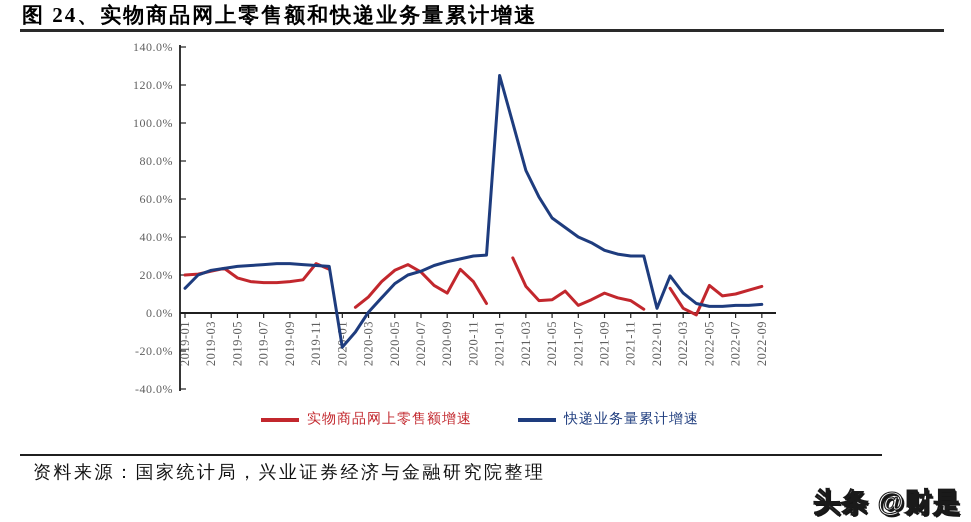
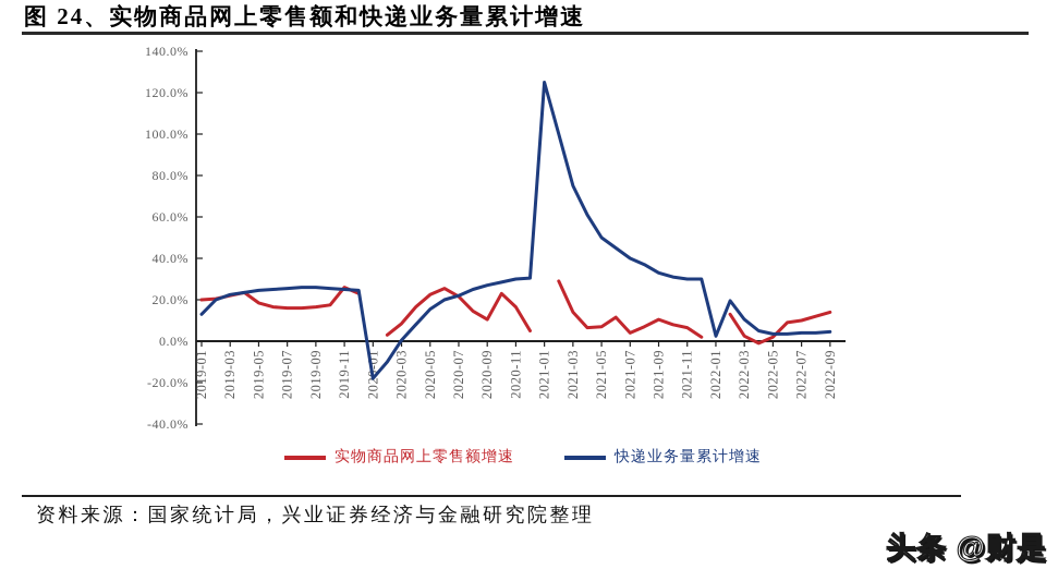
实物商品网上零售额增速/2022-05: 14% -> 2%
